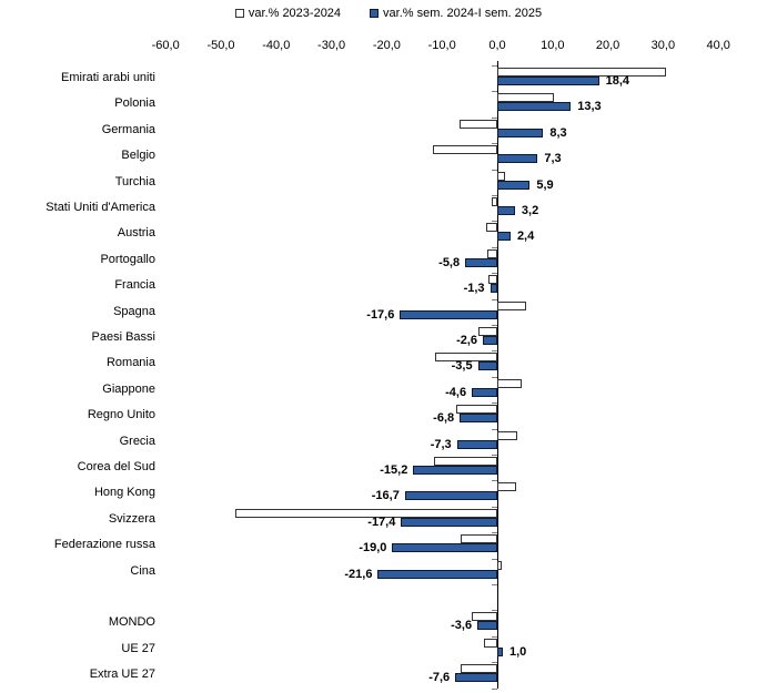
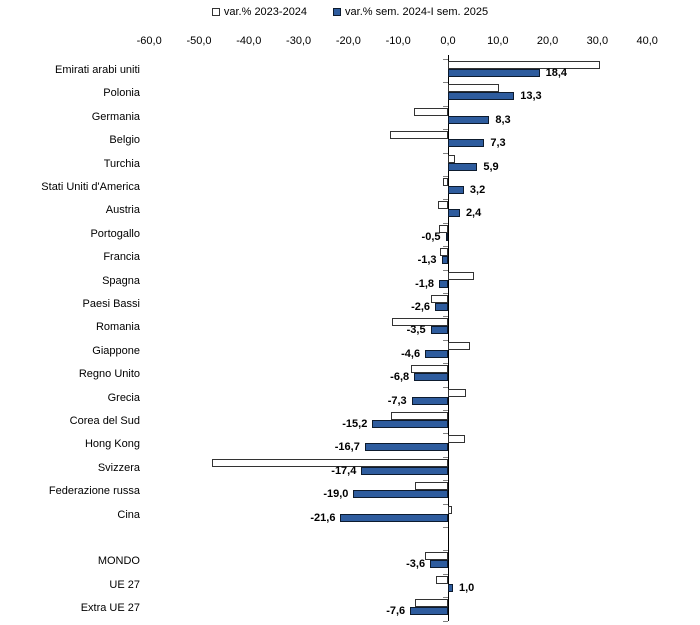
var.% sem. 2024-I sem. 2025/Portogallo: -5,8 -> -0,5
var.% sem. 2024-I sem. 2025/Spagna: -17,6 -> -1,8
